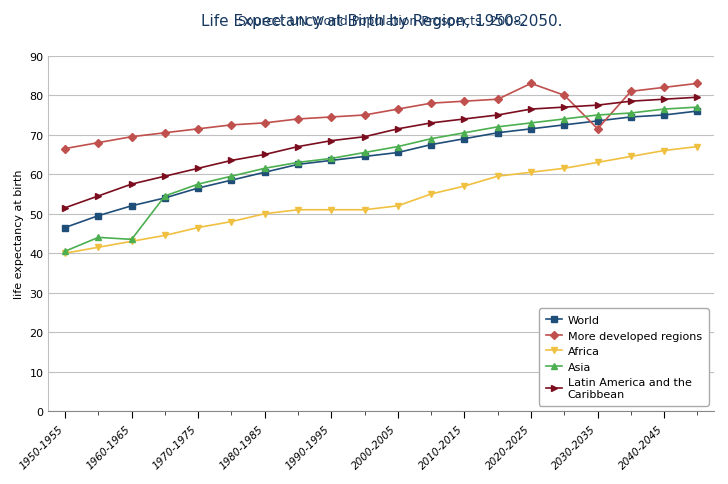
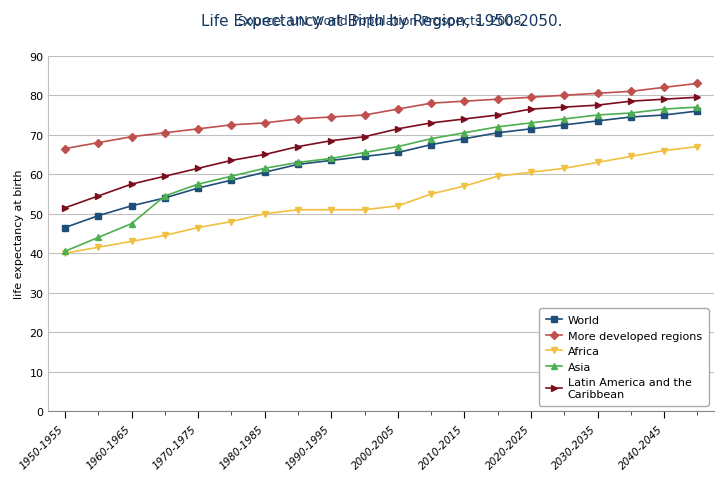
Asia/1960-1965: 43.5 -> 47.5
More developed regions/2020-2025: 83.0 -> 79.5
More developed regions/2030-2035: 71.5 -> 80.5
